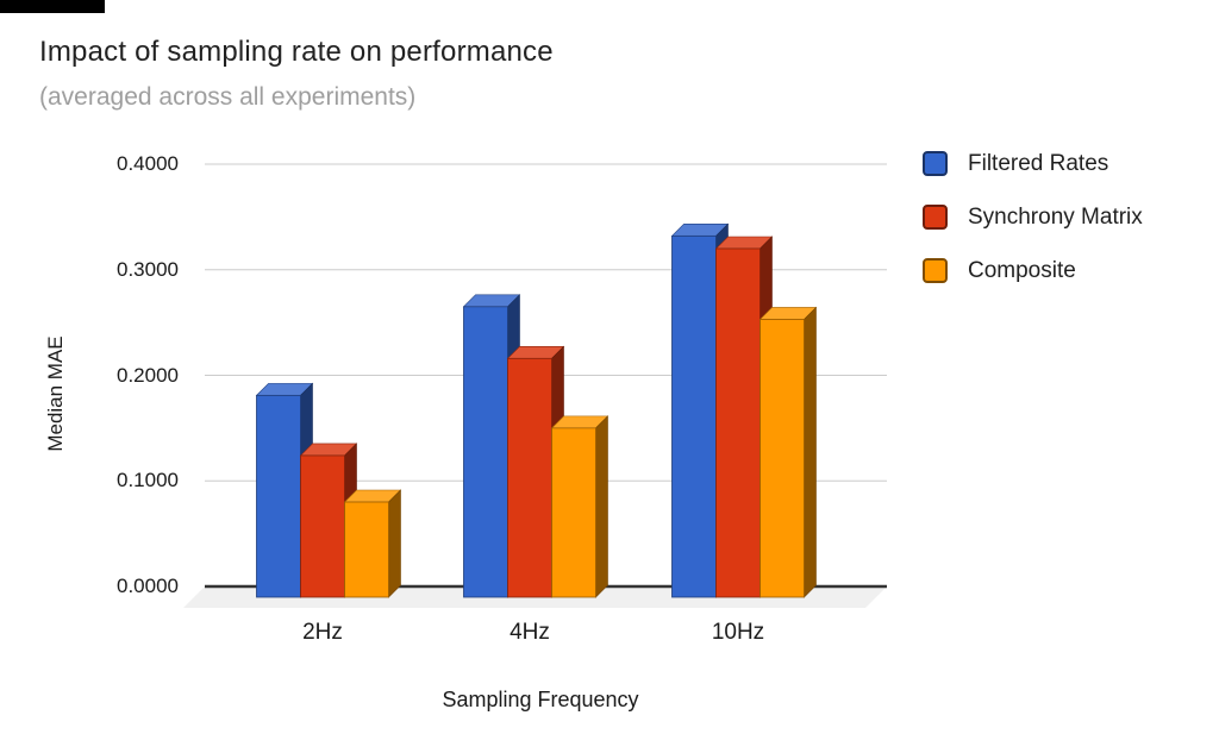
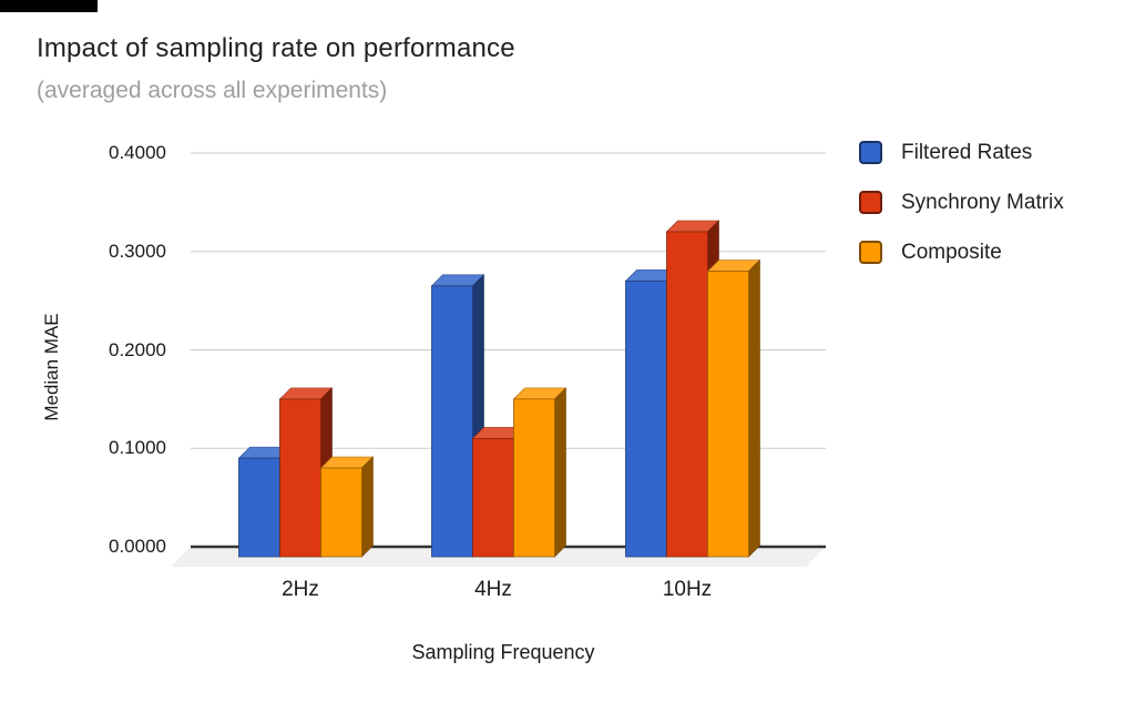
Filtered Rates/2Hz: 0.18 -> 0.09
Synchrony Matrix/2Hz: 0.12 -> 0.15
Synchrony Matrix/4Hz: 0.22 -> 0.11
Filtered Rates/10Hz: 0.33 -> 0.27
Composite/10Hz: 0.25 -> 0.28
